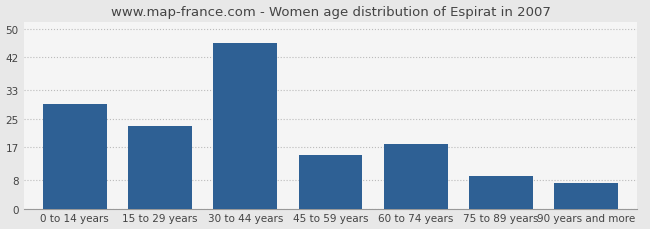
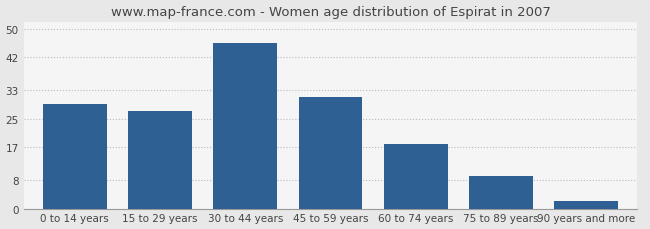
15 to 29 years: 23 -> 27
45 to 59 years: 15 -> 31
90 years and more: 7 -> 2
